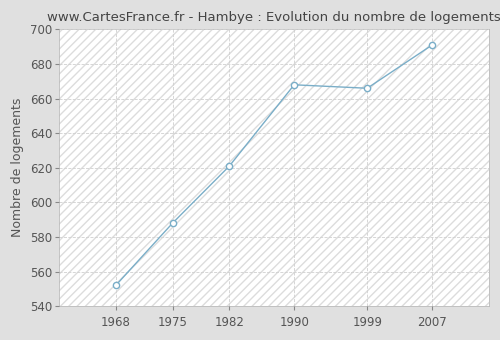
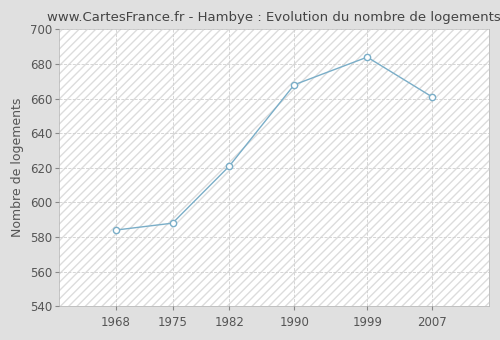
1968: 552 -> 584
1999: 666 -> 684
2007: 691 -> 661
